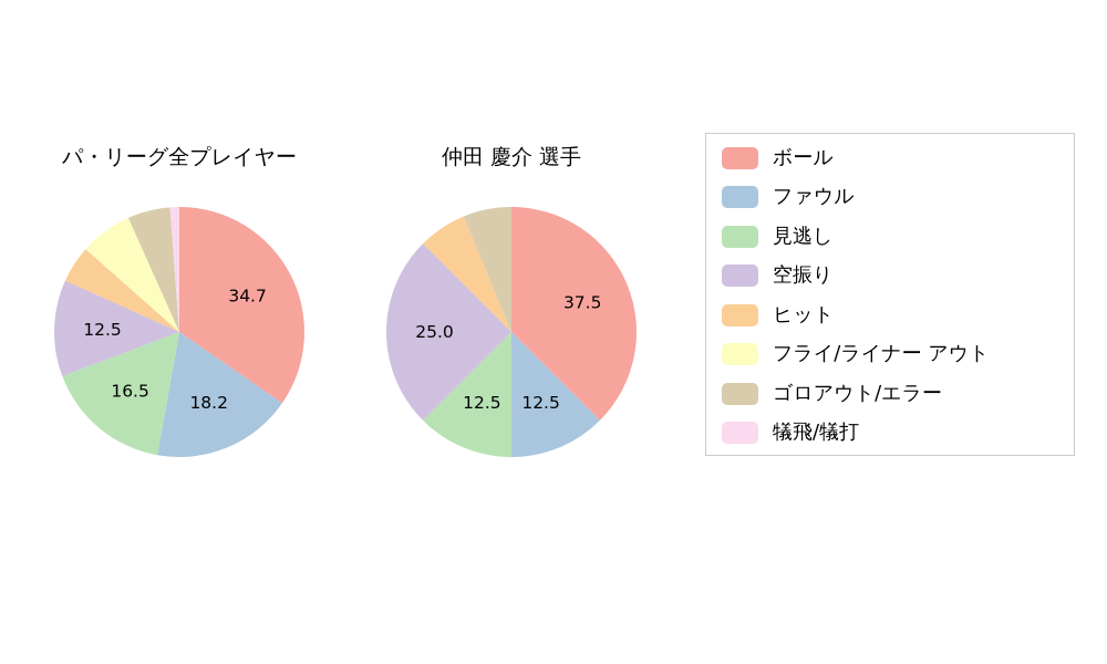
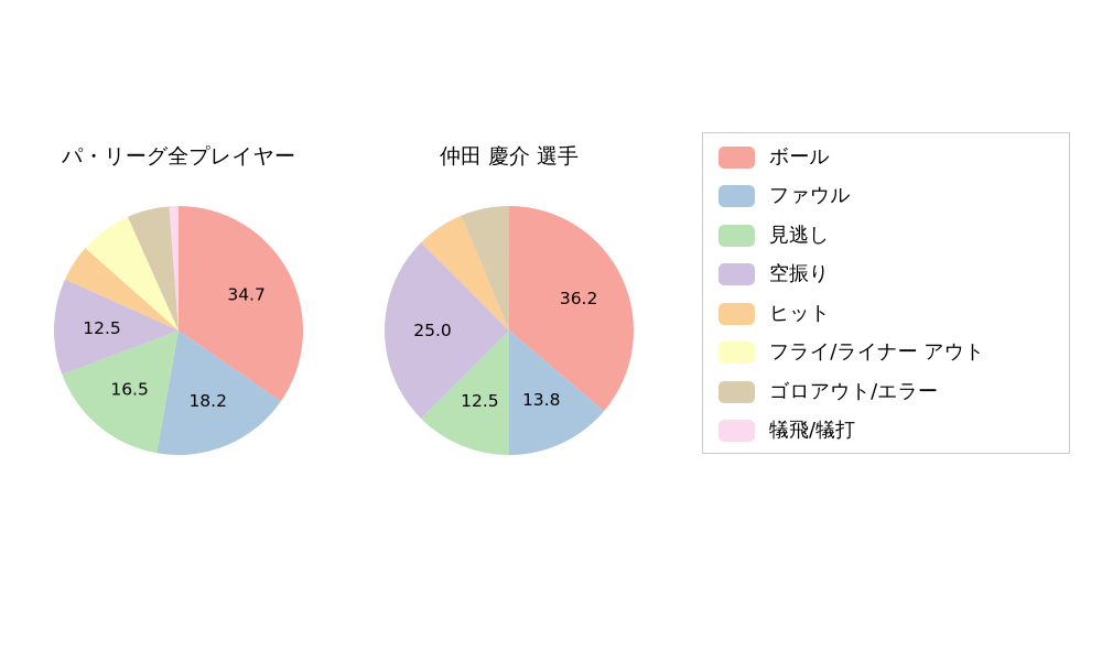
仲田 慶介 選手/ボール: 37.5 -> 36.2
仲田 慶介 選手/ファウル: 12.5 -> 13.8
